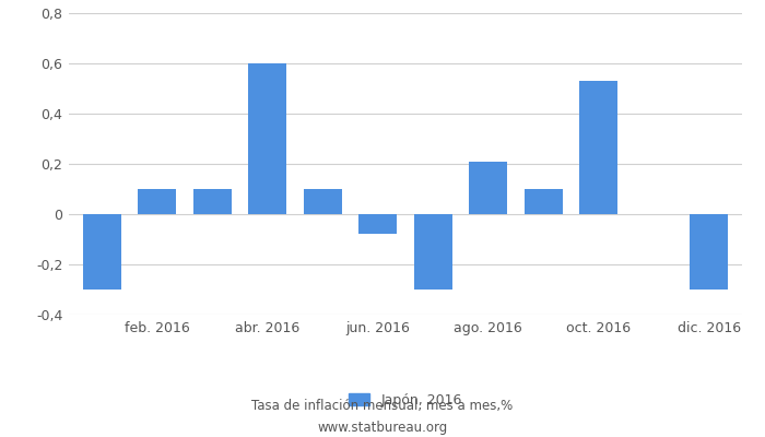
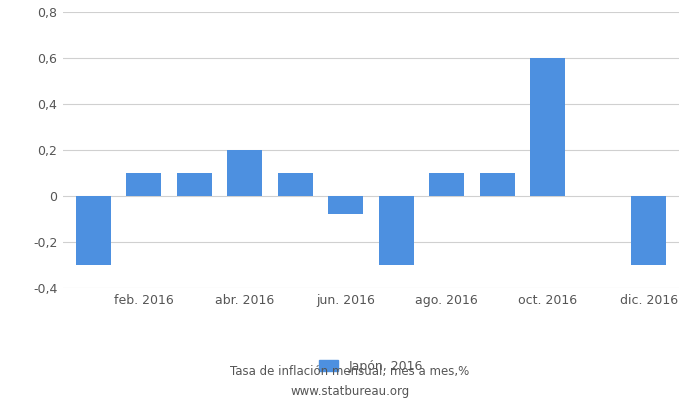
abr. 2016: 0,60 -> 0,20
ago. 2016: 0,21 -> 0,10
oct. 2016: 0,53 -> 0,60
